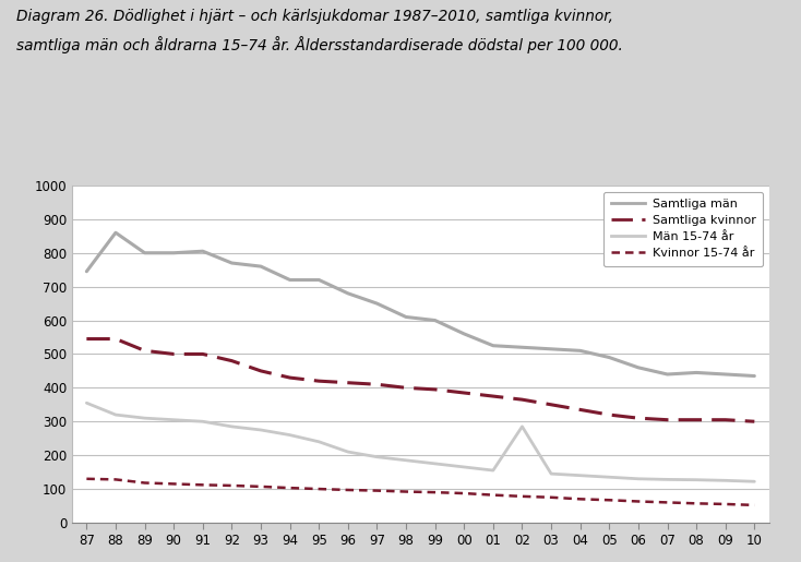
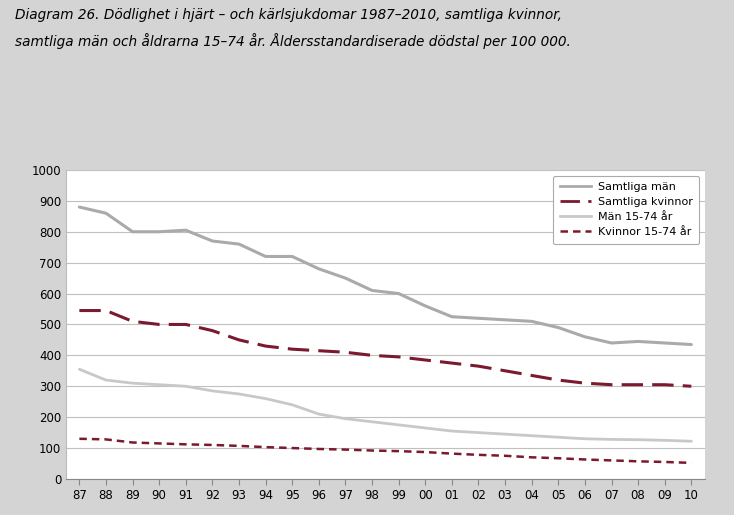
Samtliga män/87: 745 -> 880
Män 15-74 år/02: 285 -> 150
